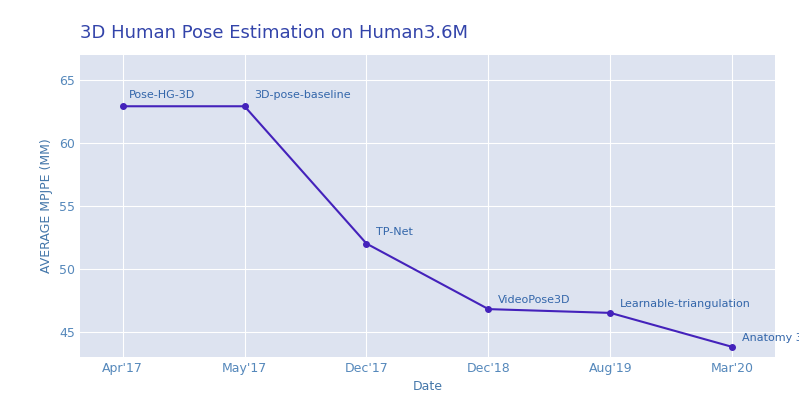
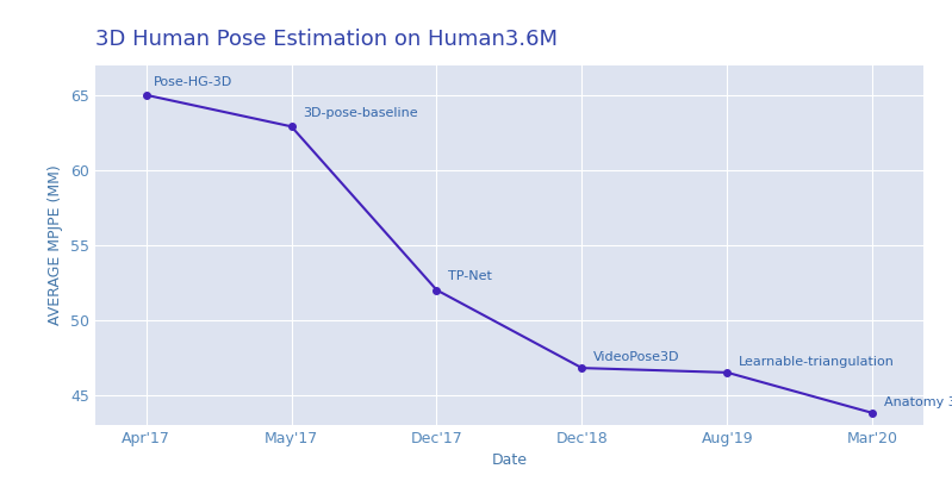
Apr'17: 62.9 -> 65.0
